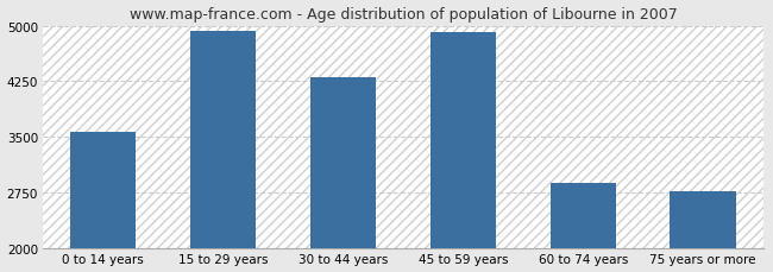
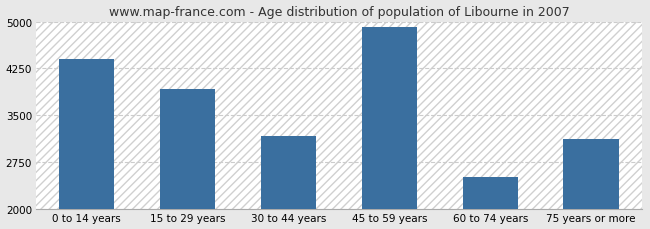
0 to 14 years: 3560 -> 4400
15 to 29 years: 4930 -> 3920
30 to 44 years: 4300 -> 3160
60 to 74 years: 2870 -> 2500
75 years or more: 2760 -> 3120
